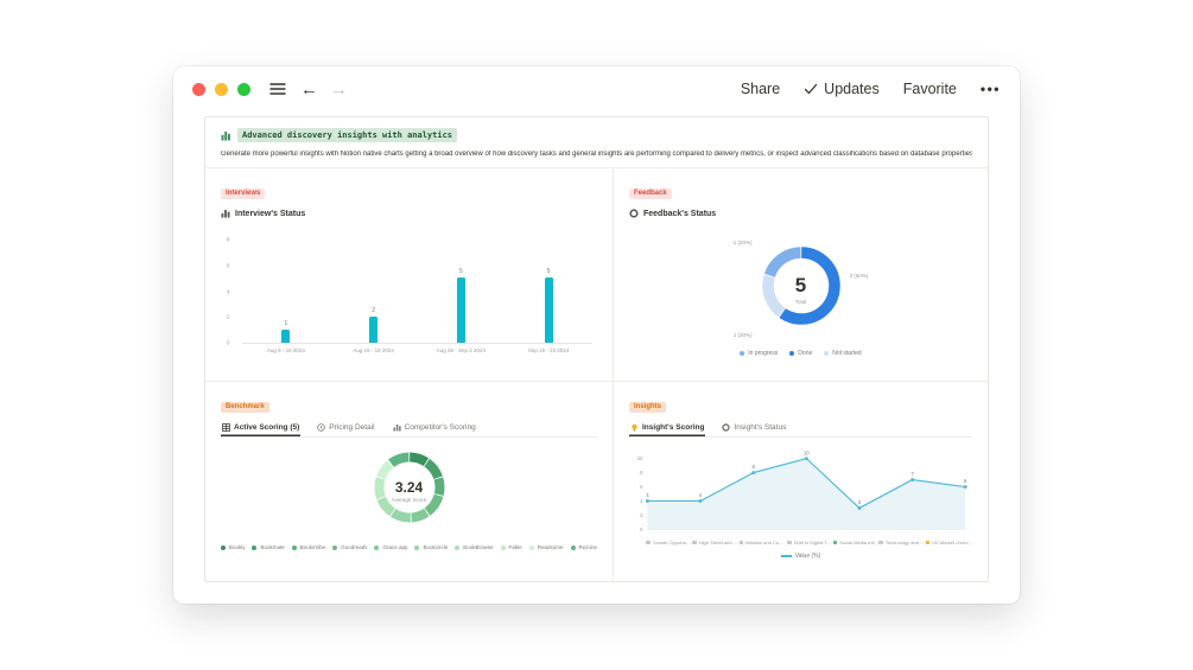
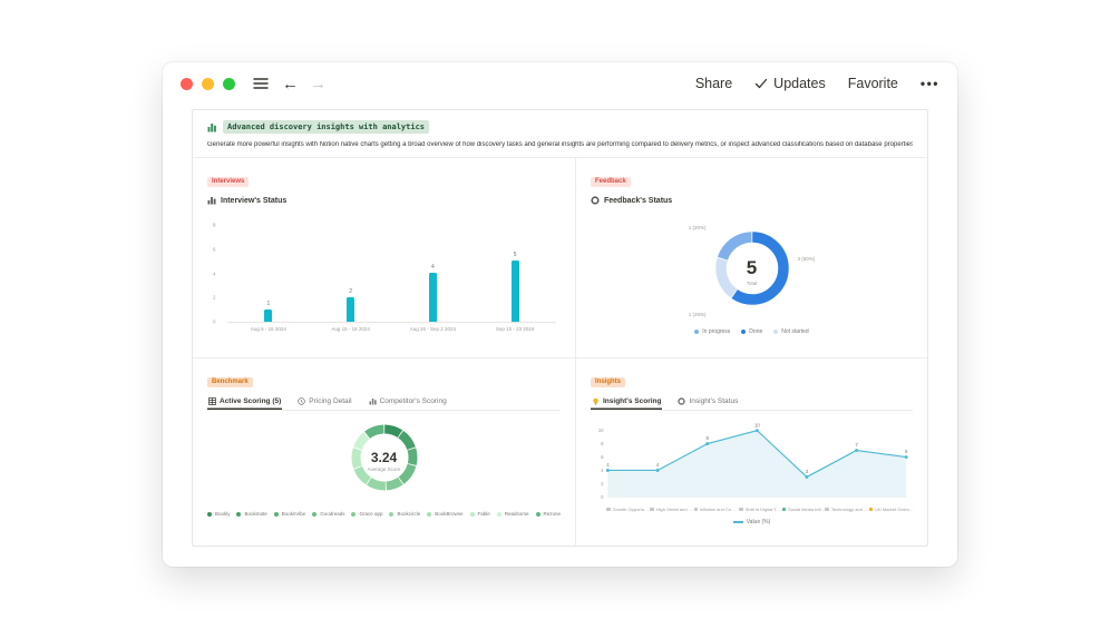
Interview's Status/Aug 26 - Sep 2 2024: 5 -> 4
